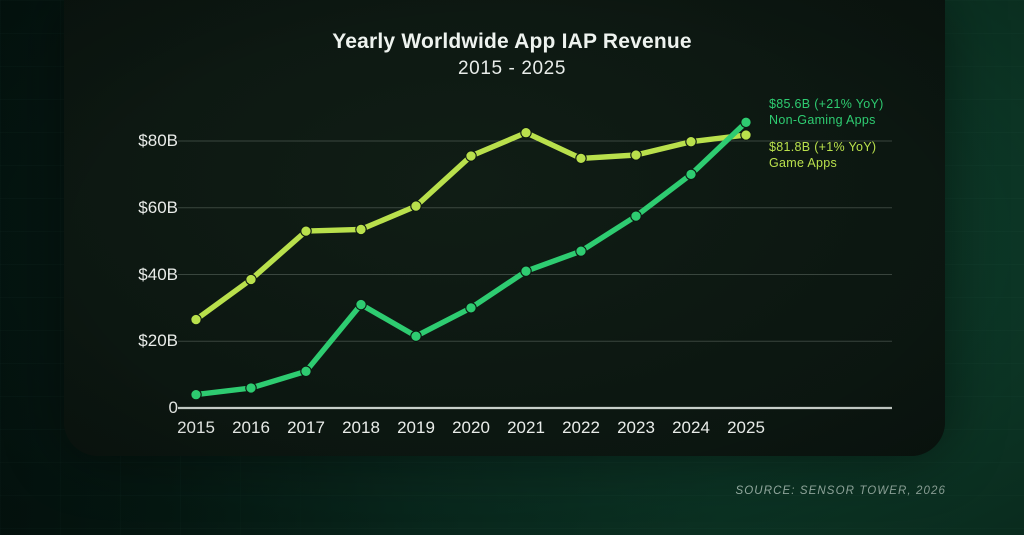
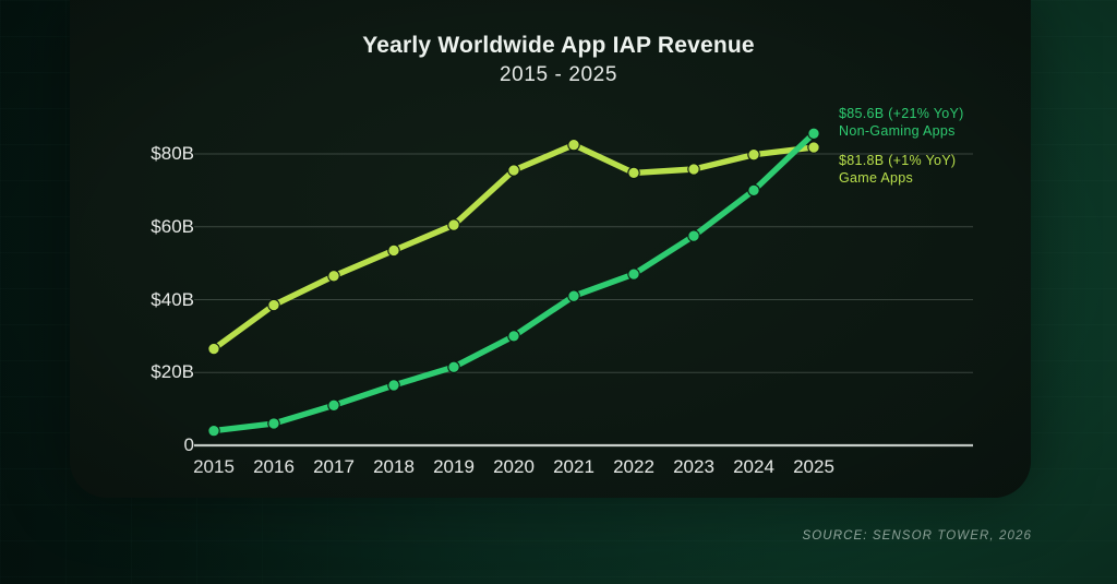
Game Apps/2017: $53B -> $46B
Non-Gaming Apps/2018: $31B -> $16B
